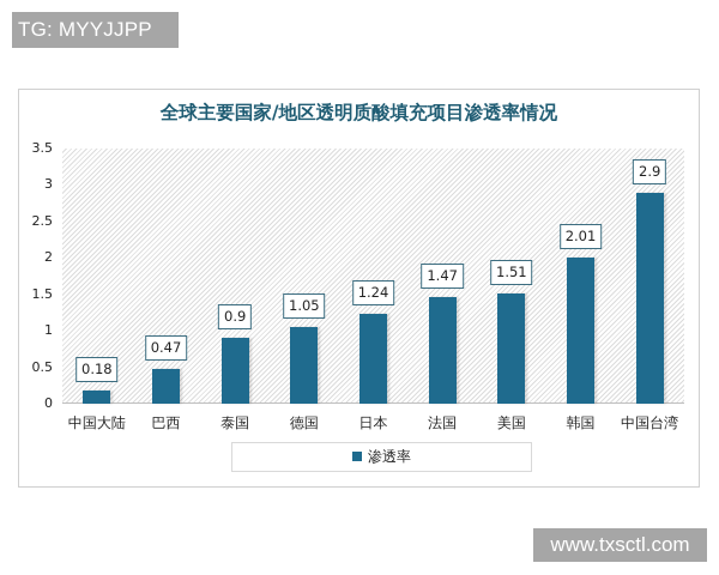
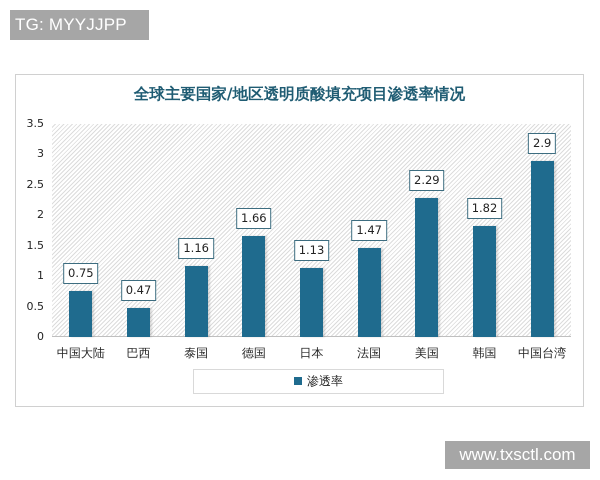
中国大陆: 0.18 -> 0.75
泰国: 0.9 -> 1.16
德国: 1.05 -> 1.66
日本: 1.24 -> 1.13
美国: 1.51 -> 2.29
韩国: 2.01 -> 1.82
